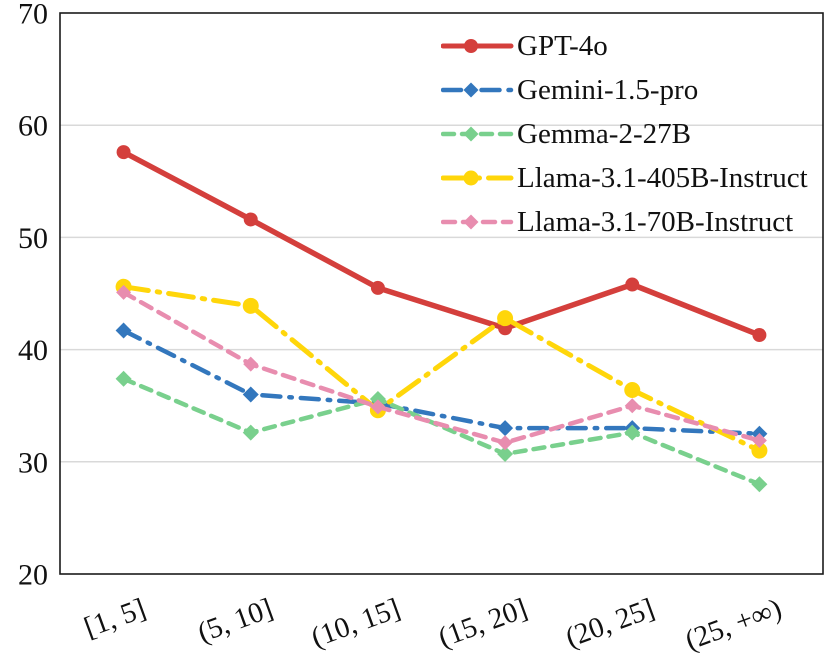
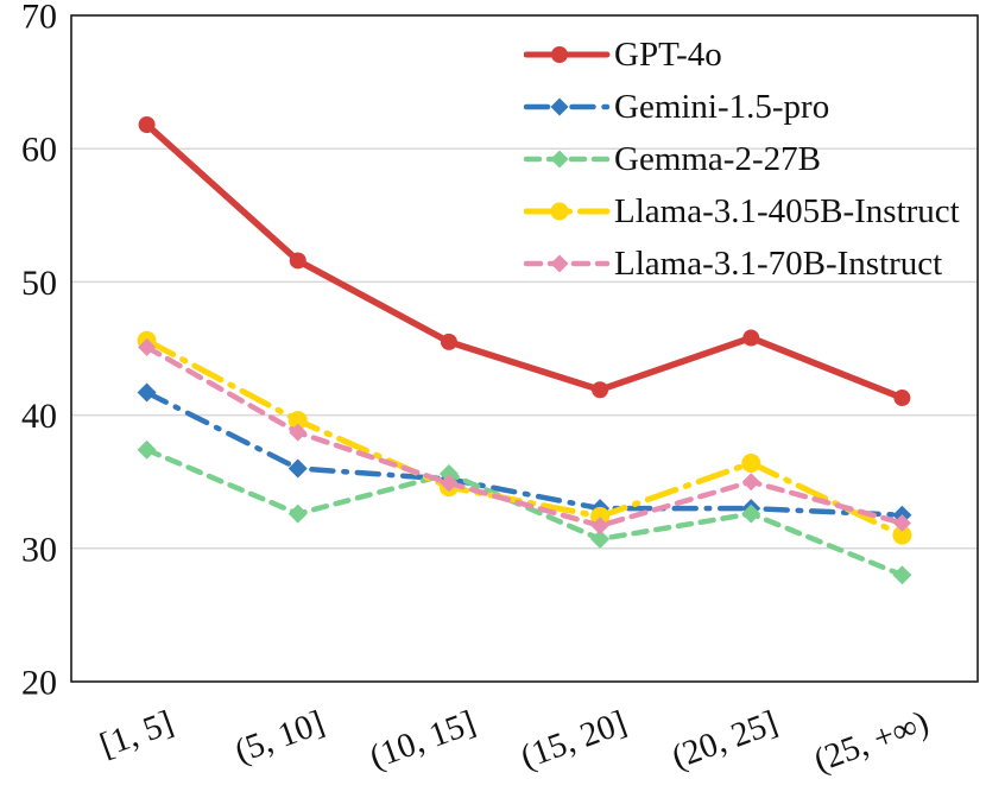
GPT-4o/[1, 5]: 57.6 -> 61.8
Llama-3.1-405B-Instruct/(5, 10]: 43.9 -> 39.6
Llama-3.1-405B-Instruct/(15, 20]: 42.8 -> 32.4
